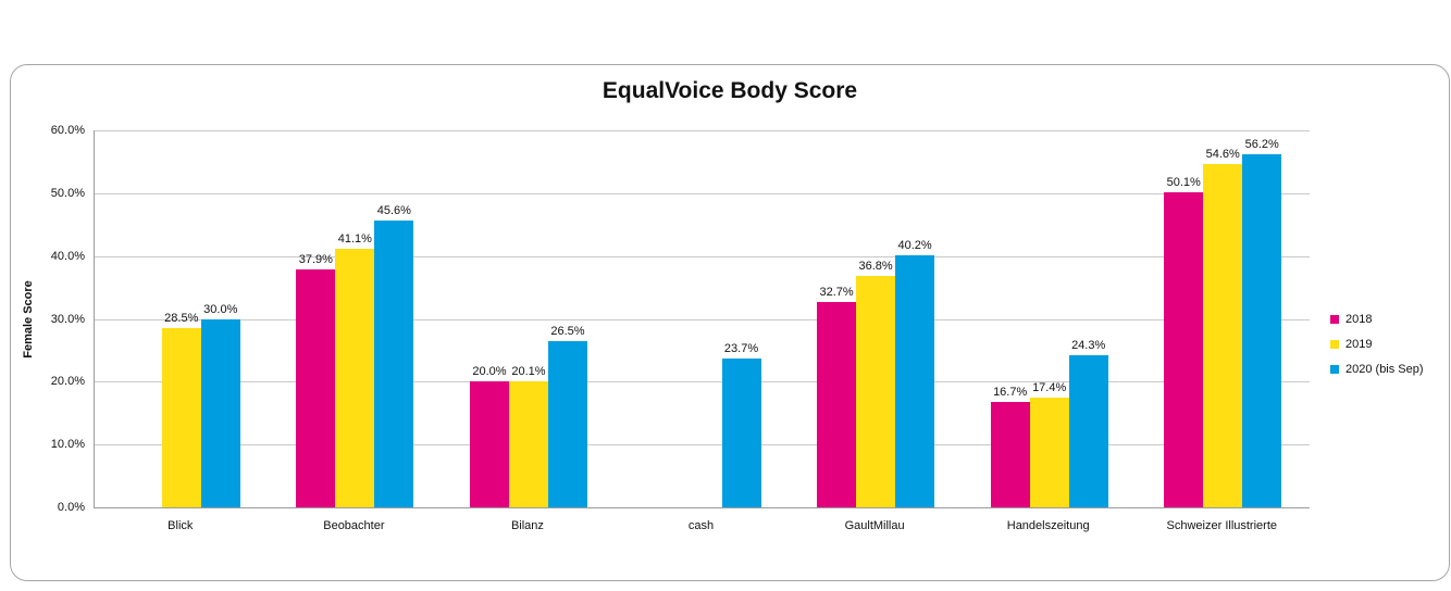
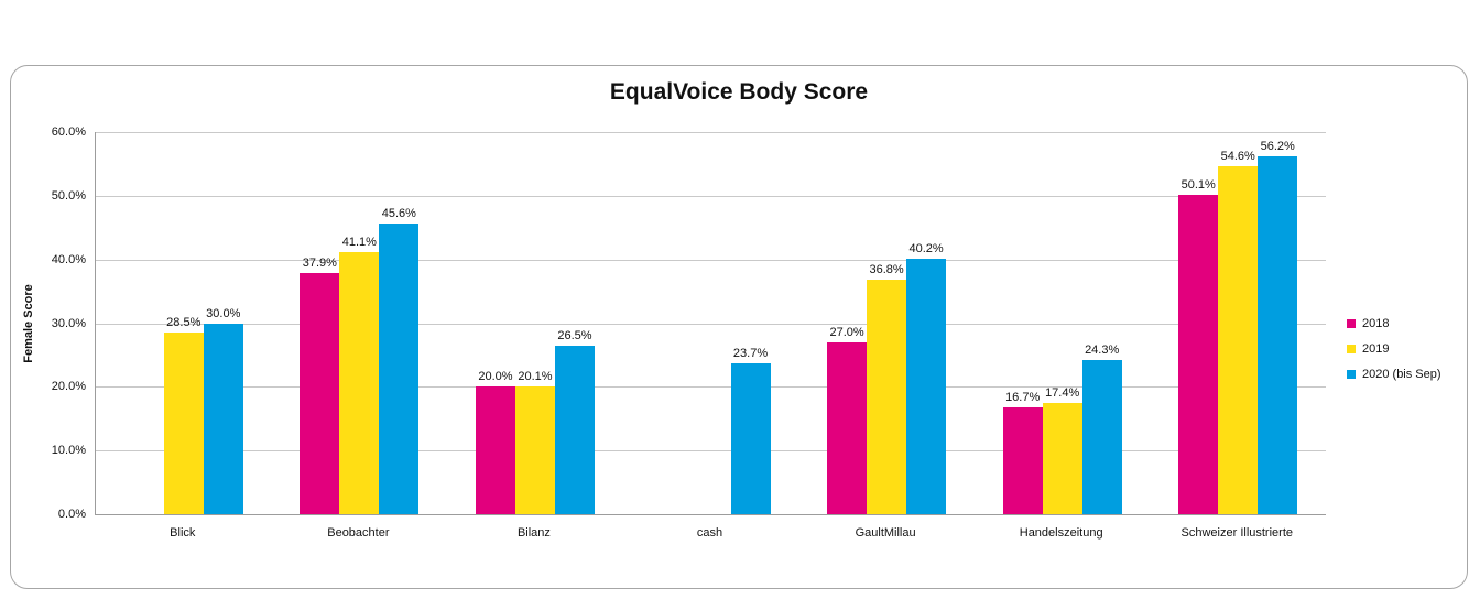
2018/GaultMillau: 32.7% -> 27.0%
